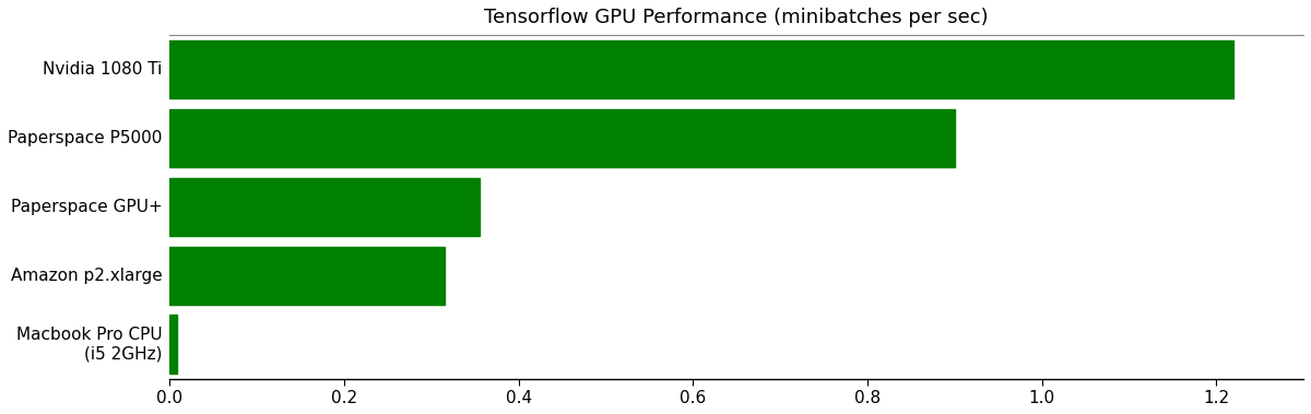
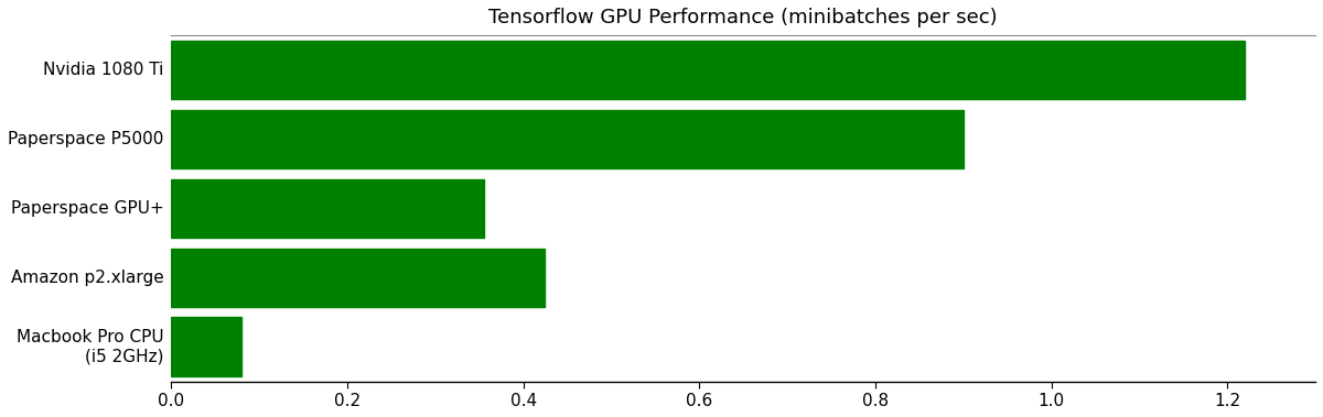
Amazon p2.xlarge: 0.315 -> 0.424
Macbook Pro CPU (i5 2GHz): 0.008 -> 0.080
